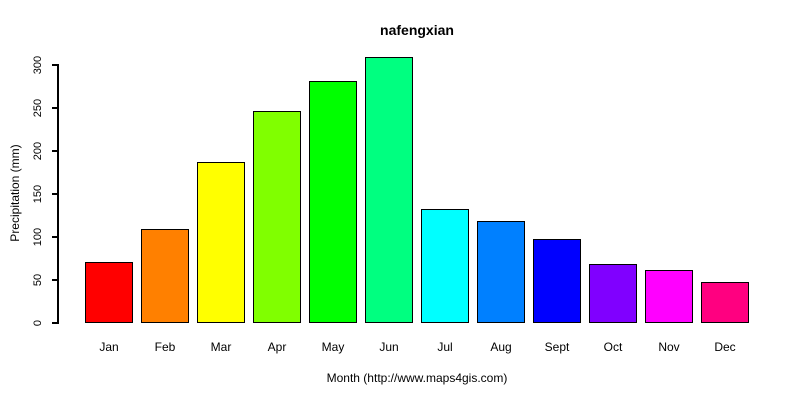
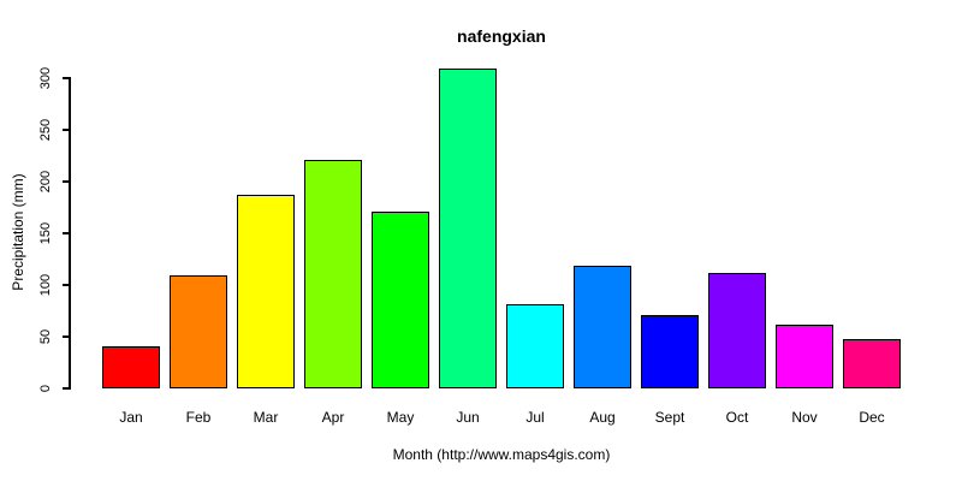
Jan: 70 -> 40
Apr: 240 -> 220
May: 280 -> 170
Jul: 130 -> 80
Sept: 100 -> 70
Oct: 70 -> 110
